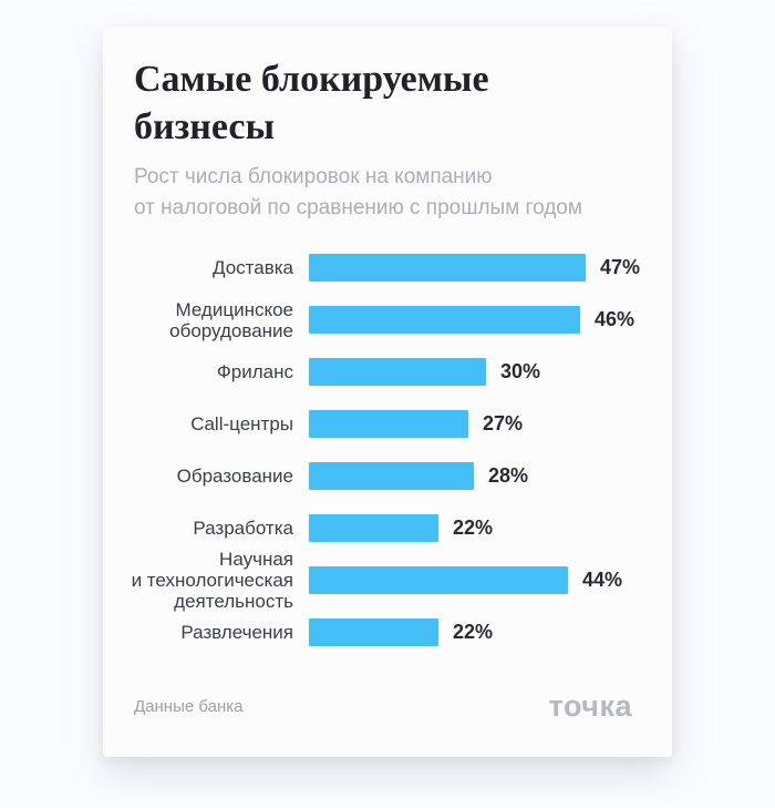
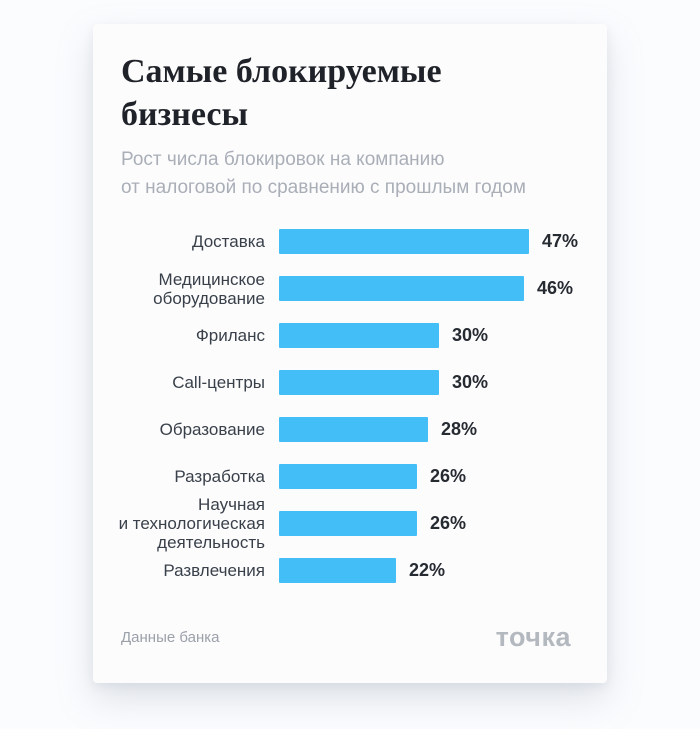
Call-центры: 27% -> 30%
Разработка: 22% -> 26%
Научная и технологическая деятельность: 44% -> 26%
